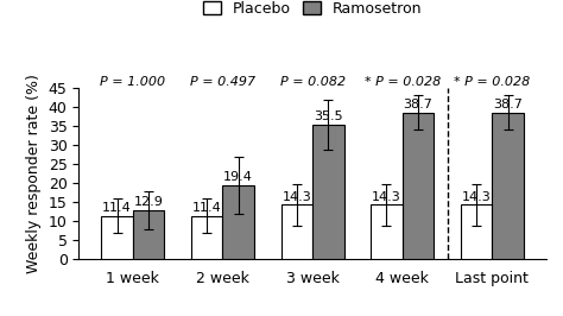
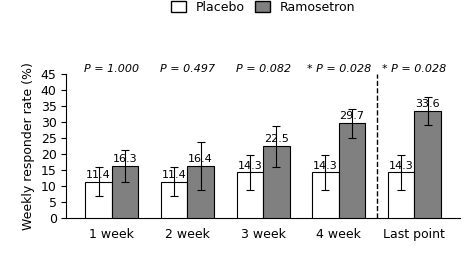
Ramosetron/1 week: 12.9 -> 16.3
Ramosetron/2 week: 19.4 -> 16.4
Ramosetron/3 week: 35.5 -> 22.5
Ramosetron/4 week: 38.7 -> 29.7
Ramosetron/Last point: 38.7 -> 33.6
